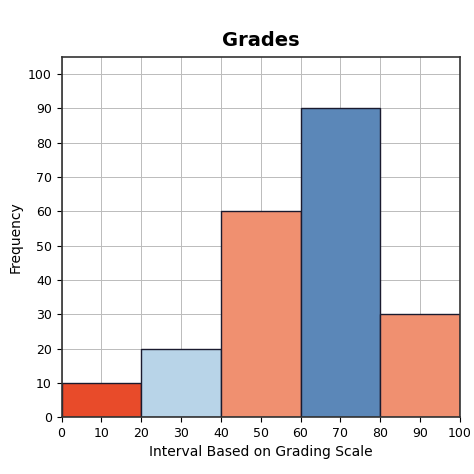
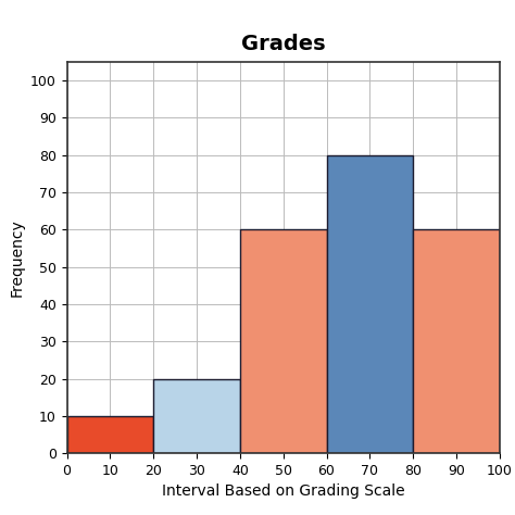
70: 90 -> 80
90: 30 -> 60
